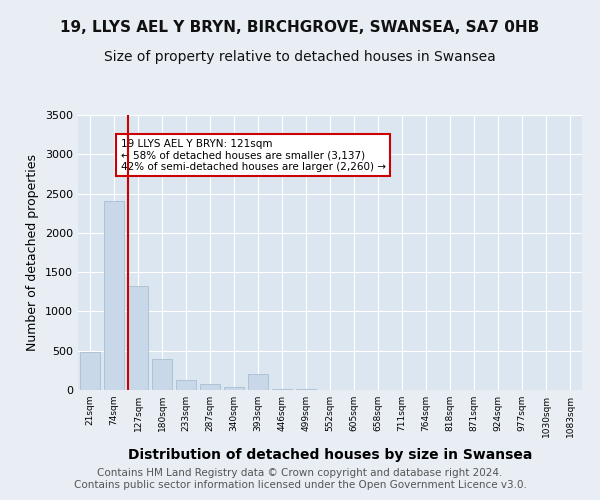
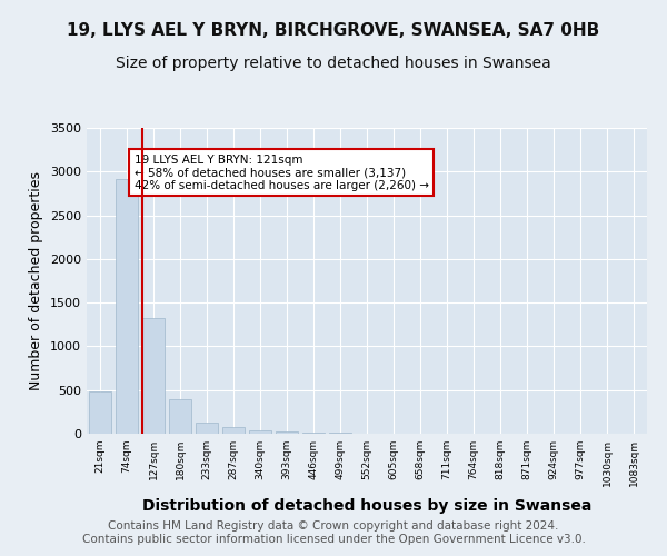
74sqm: 2400 -> 2920
393sqm: 200 -> 20
